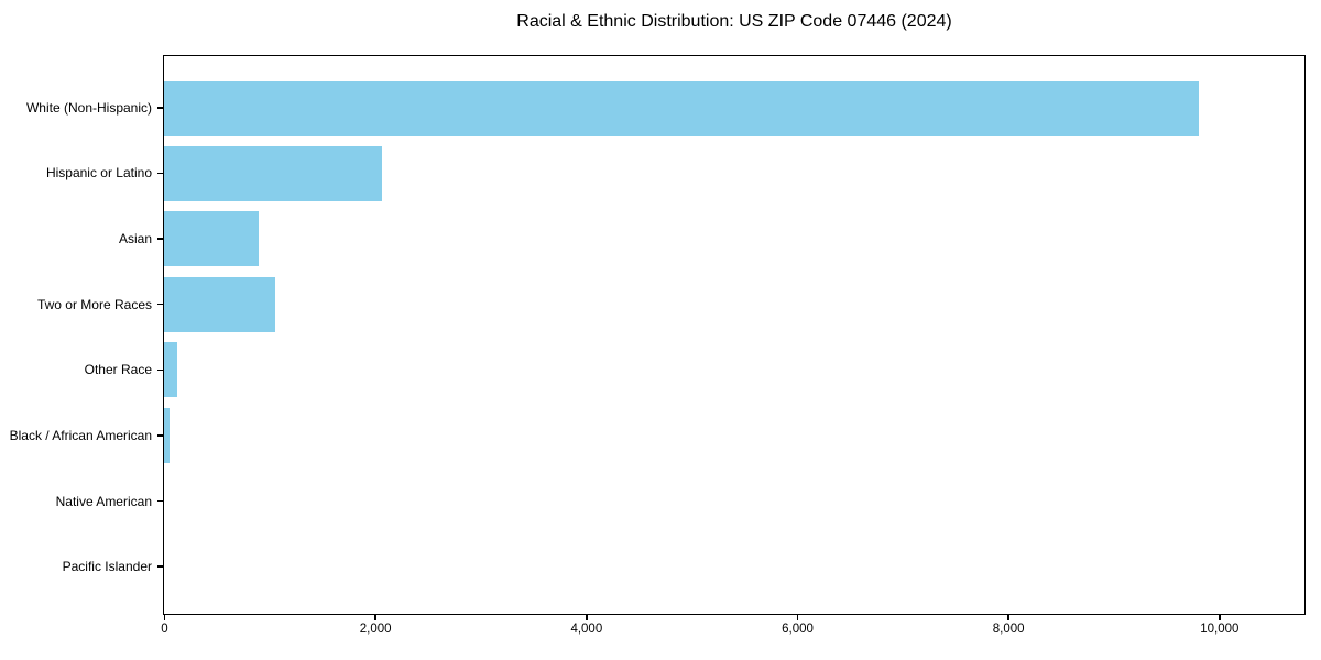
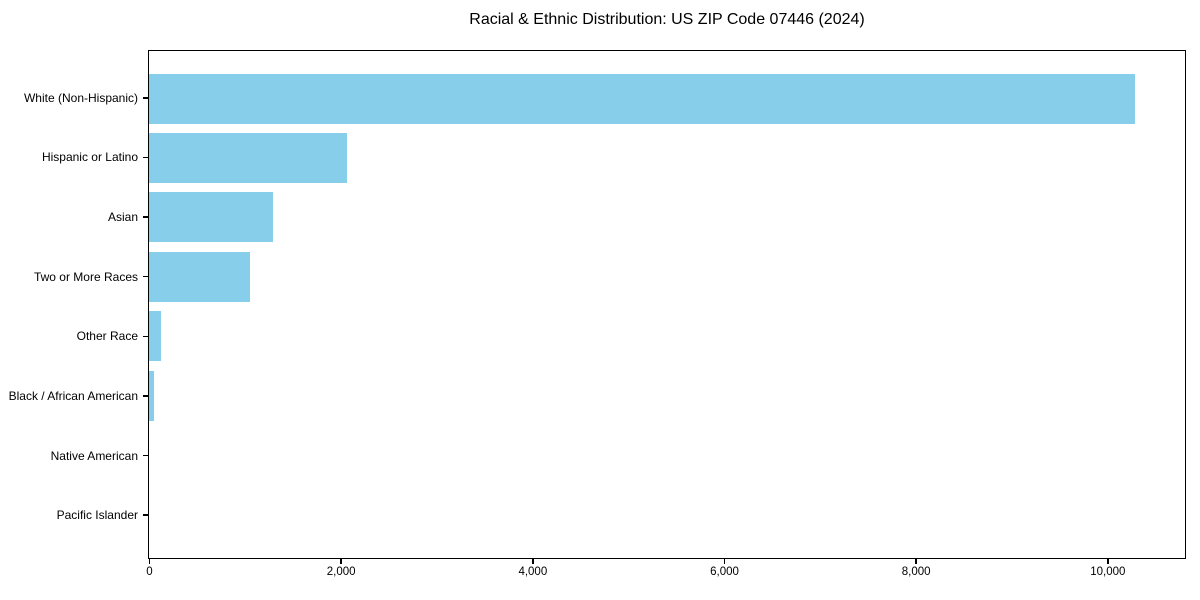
White (Non-Hispanic): 9800 -> 10300
Asian: 900 -> 1300
